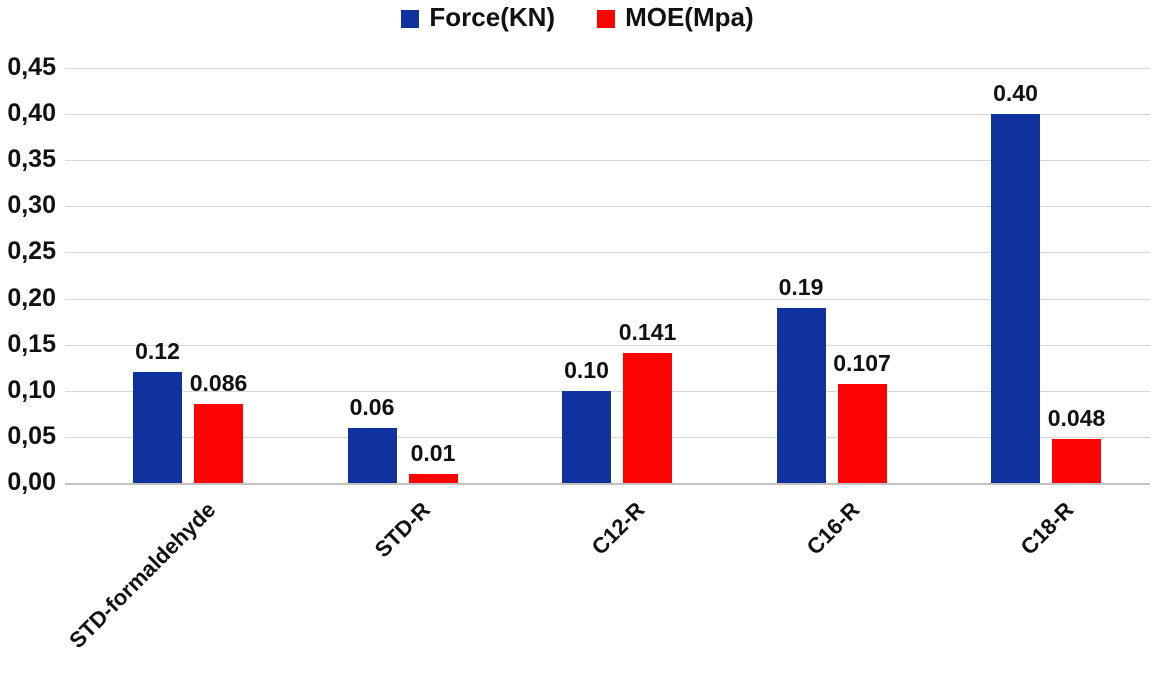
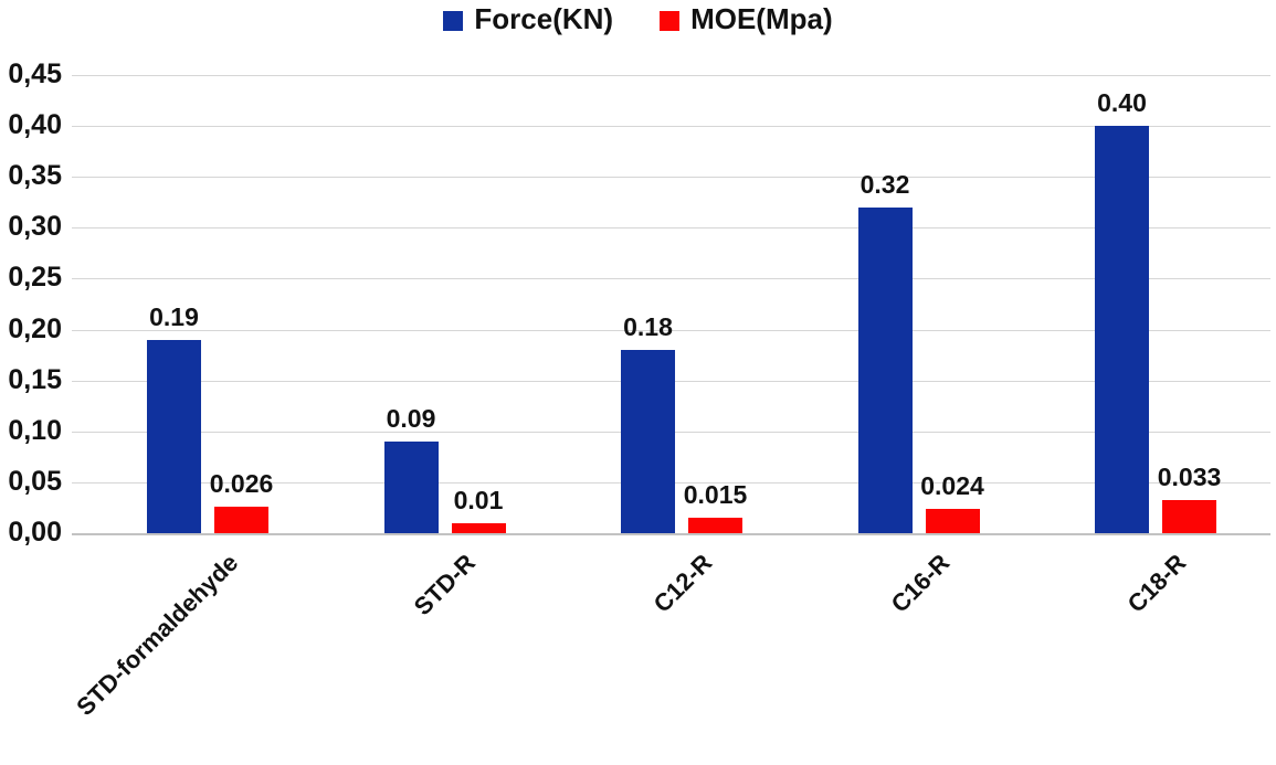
Force(KN)/STD-formaldehyde: 0.12 -> 0.19
MOE(Mpa)/STD-formaldehyde: 0.086 -> 0.026
Force(KN)/STD-R: 0.06 -> 0.09
Force(KN)/C12-R: 0.10 -> 0.18
MOE(Mpa)/C12-R: 0.141 -> 0.015
Force(KN)/C16-R: 0.19 -> 0.32
MOE(Mpa)/C16-R: 0.107 -> 0.024
MOE(Mpa)/C18-R: 0.048 -> 0.033
